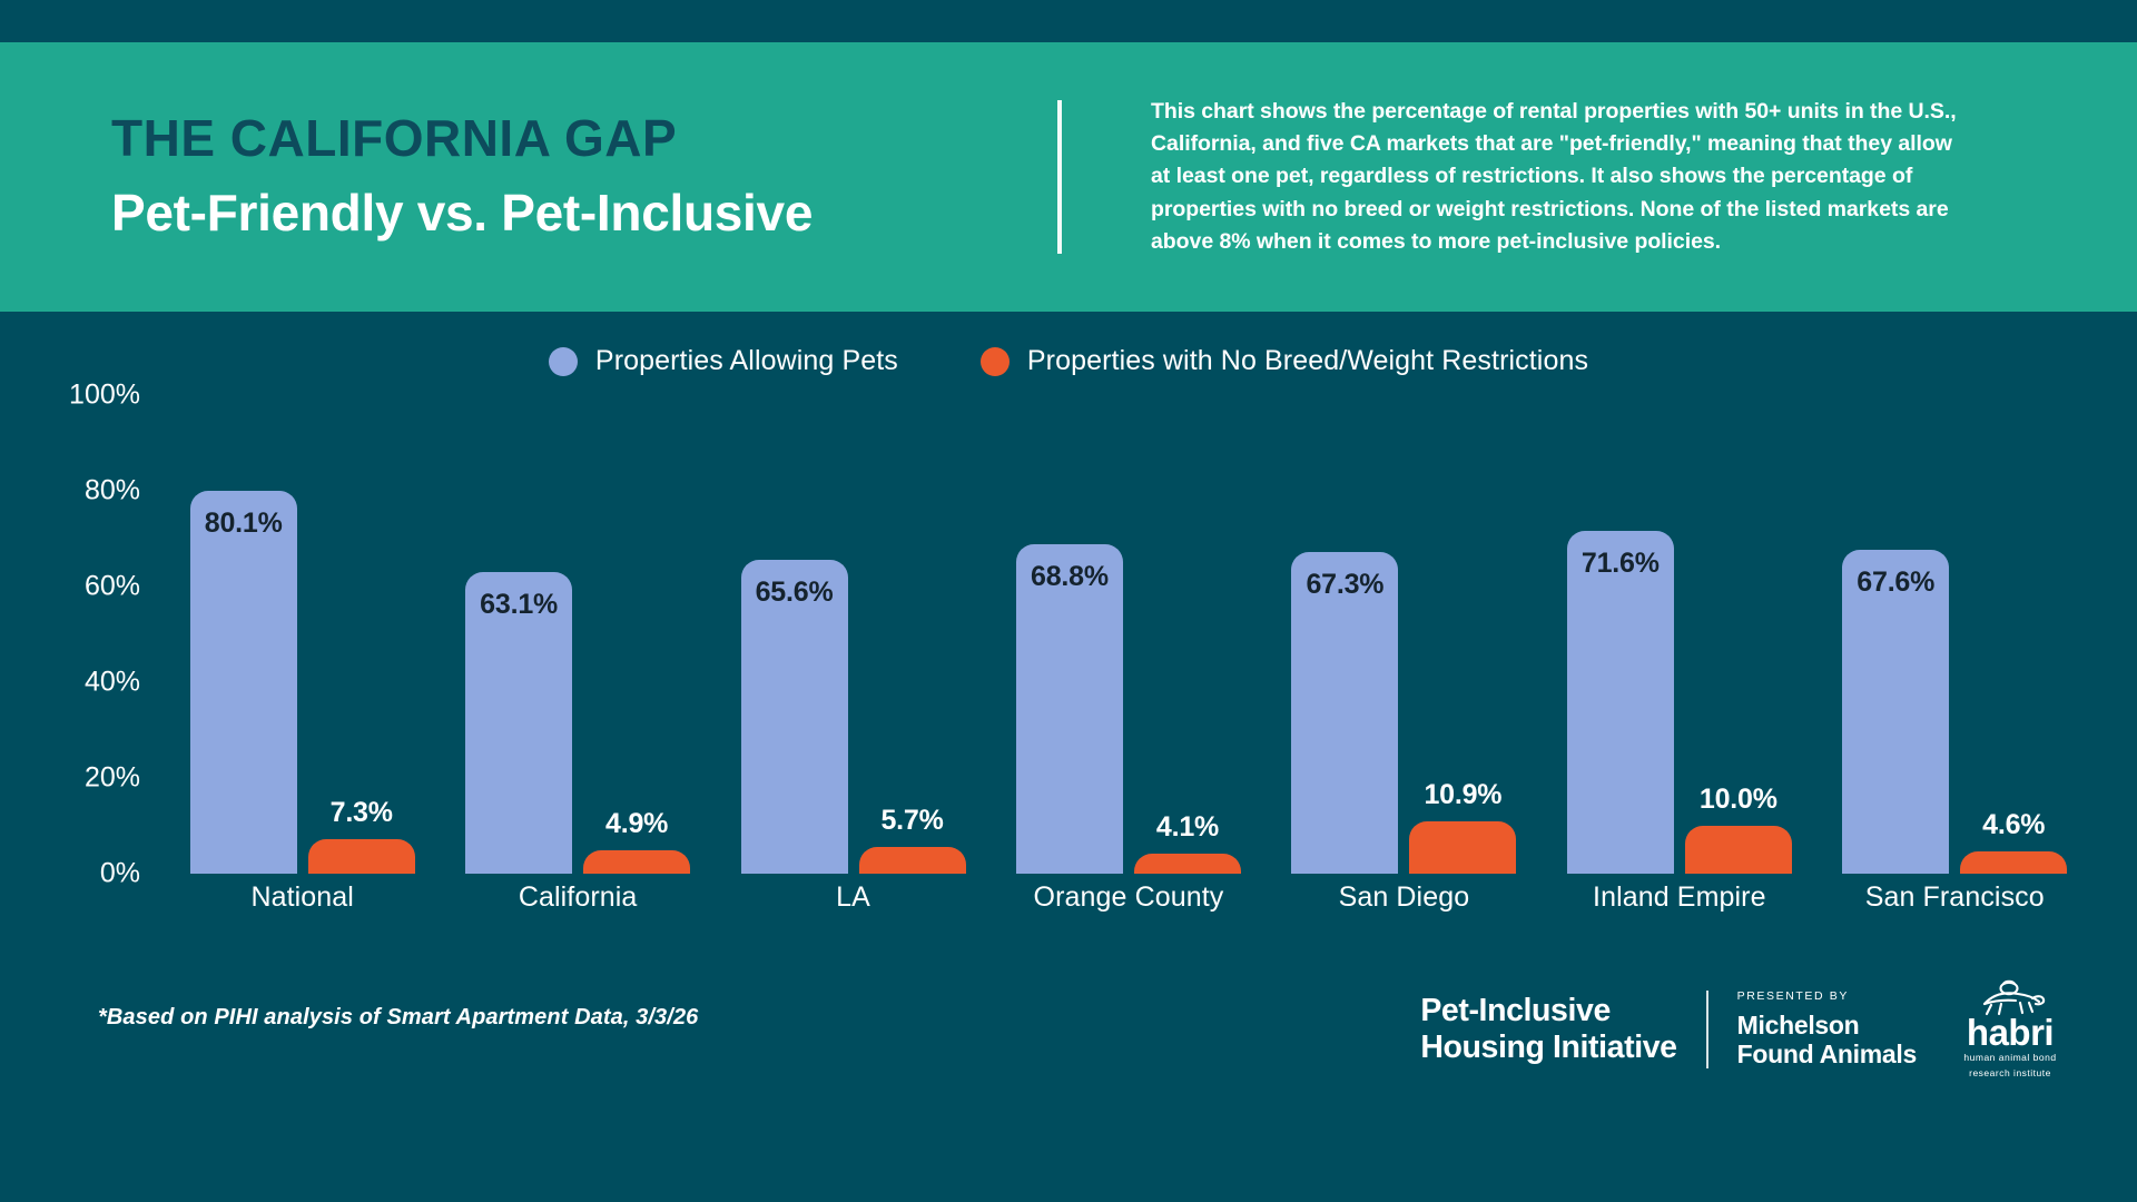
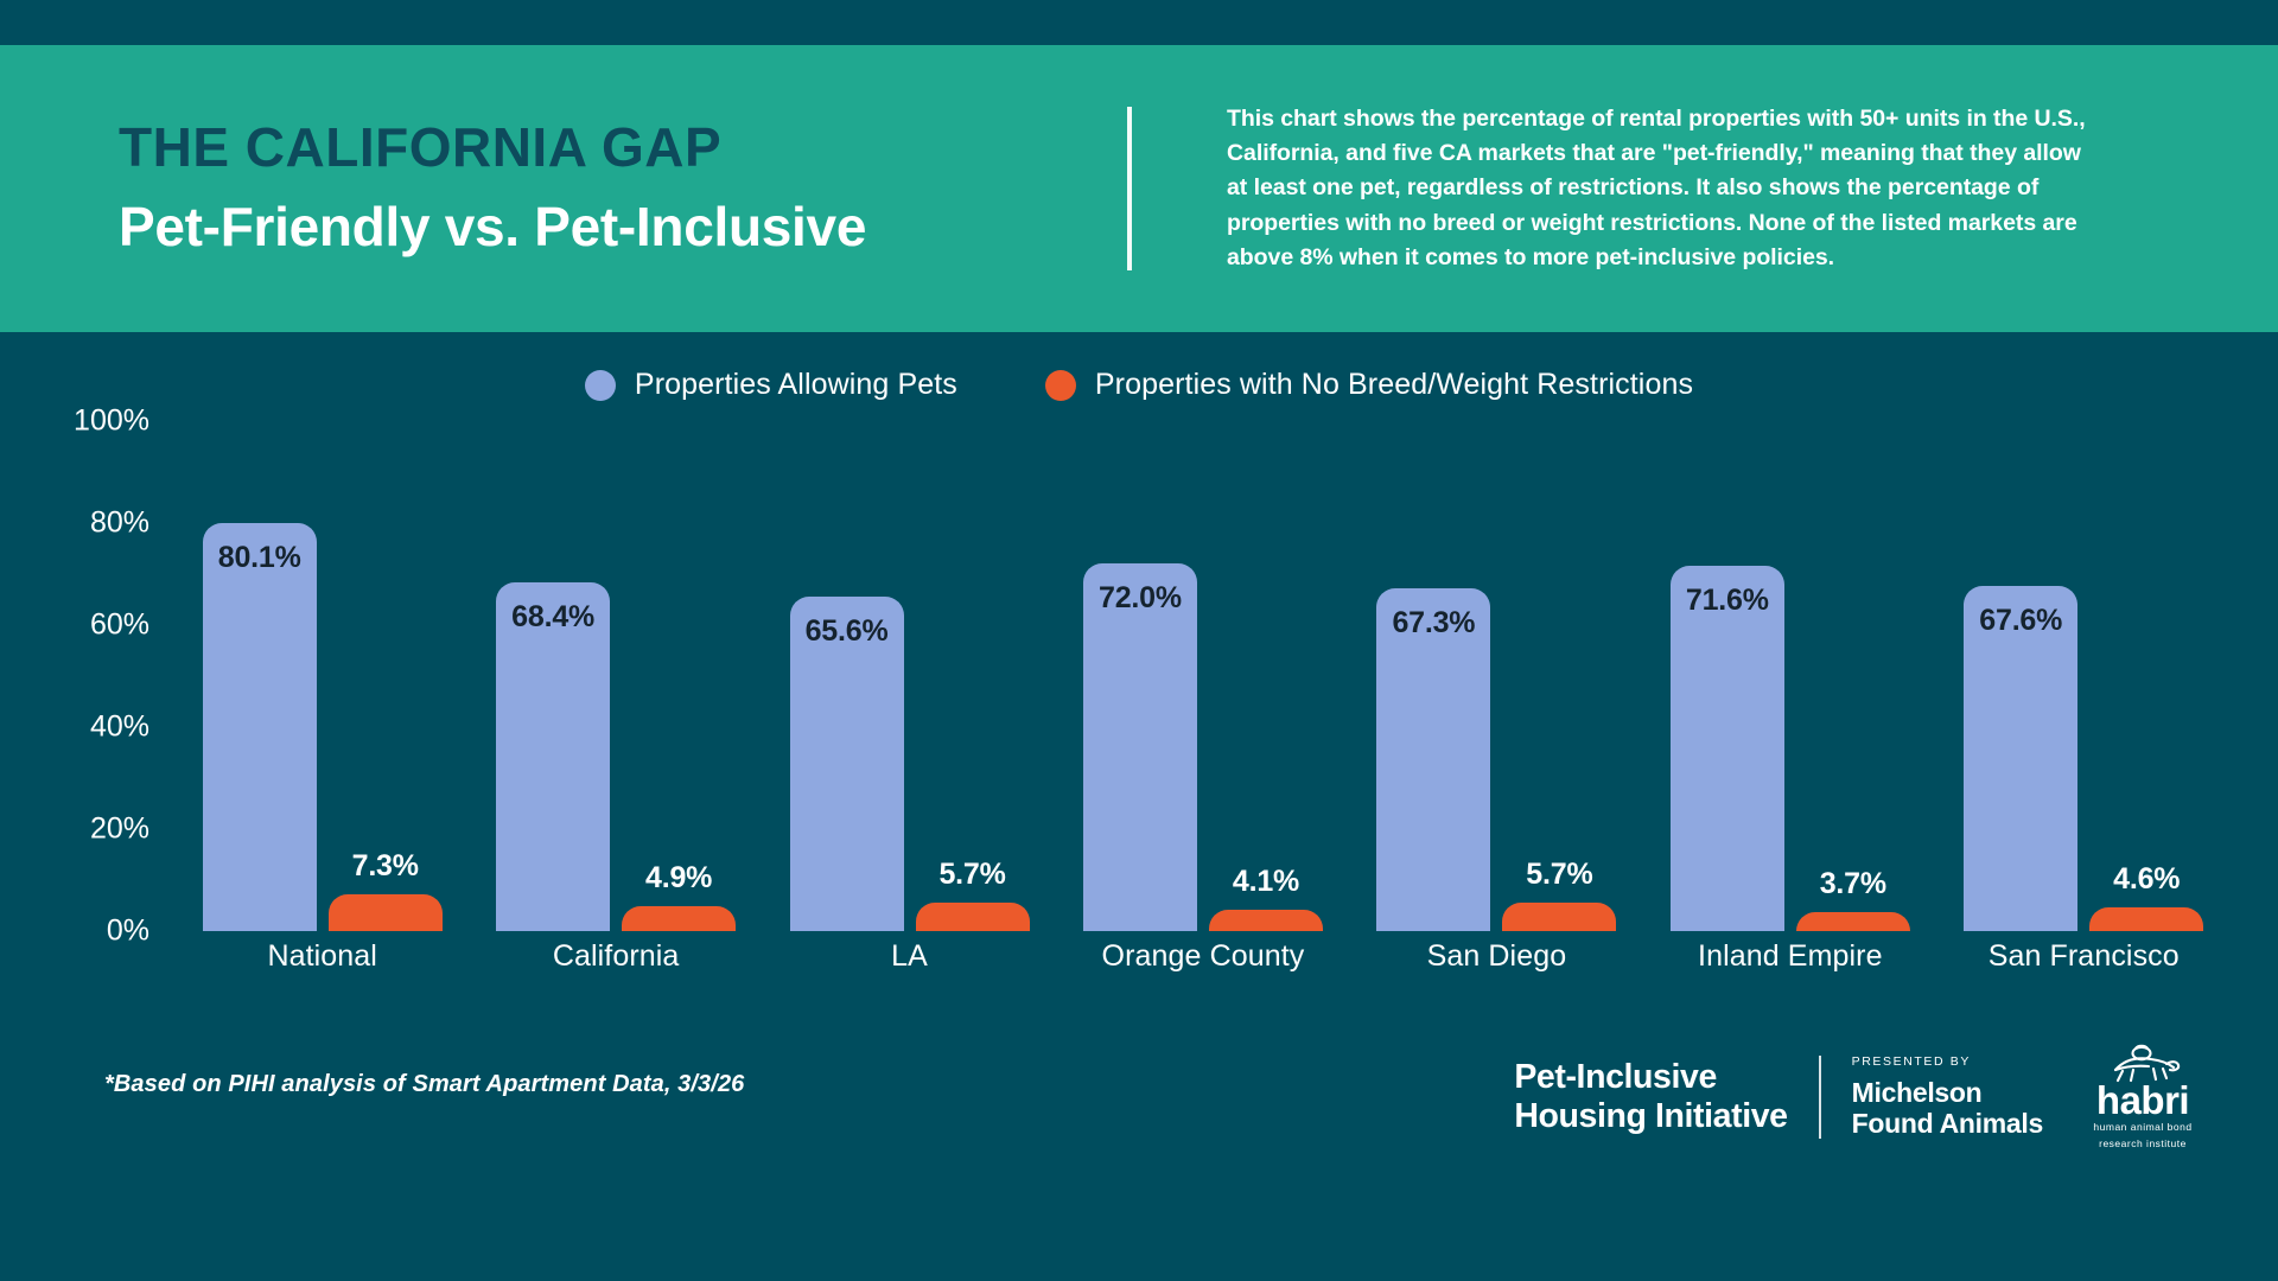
Properties Allowing Pets/California: 63.1% -> 68.4%
Properties Allowing Pets/Orange County: 68.8% -> 72.0%
Properties with No Breed/Weight Restrictions/San Diego: 10.9% -> 5.7%
Properties with No Breed/Weight Restrictions/Inland Empire: 10.0% -> 3.7%
